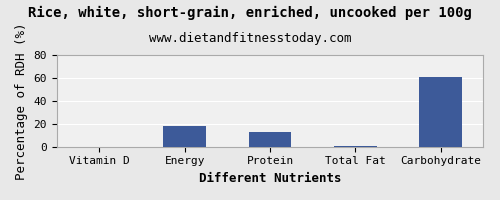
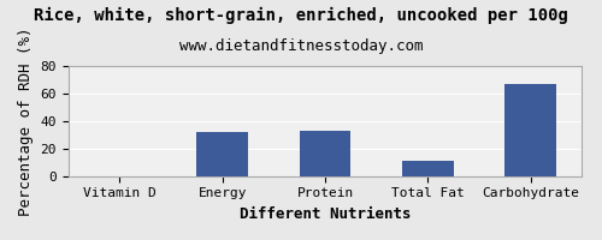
Energy: 18 -> 32
Protein: 13 -> 33
Total Fat: 1 -> 11
Carbohydrate: 61 -> 67
